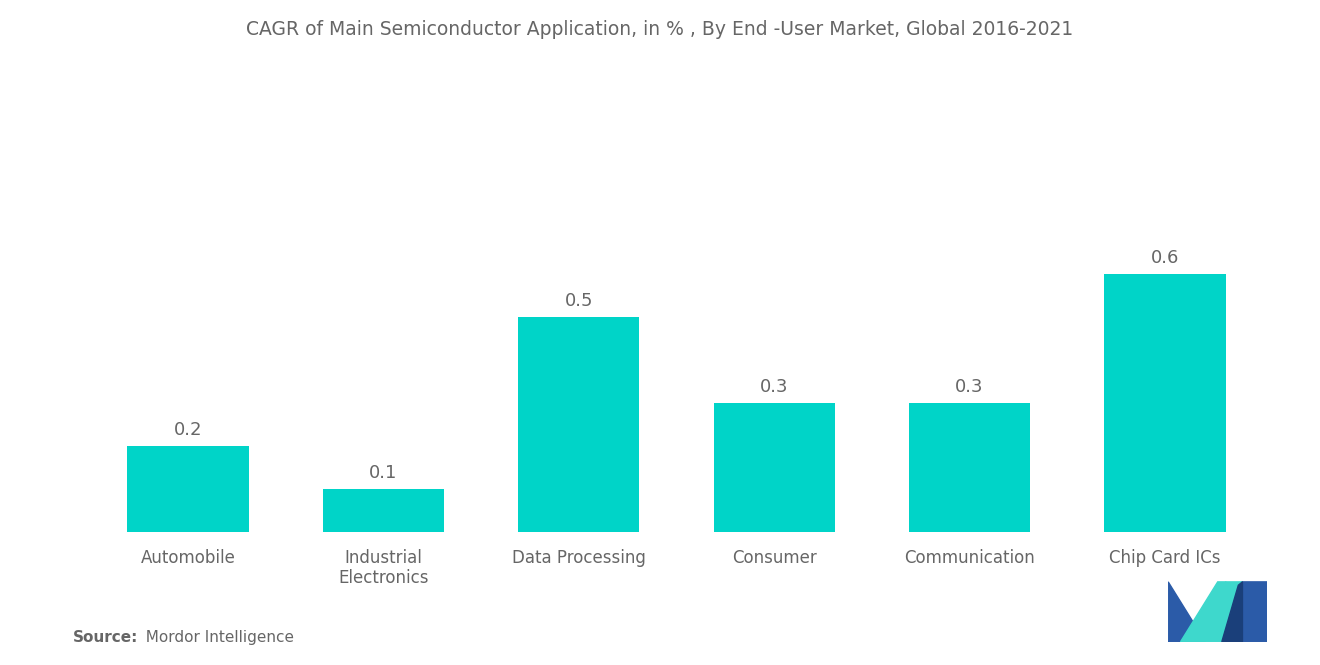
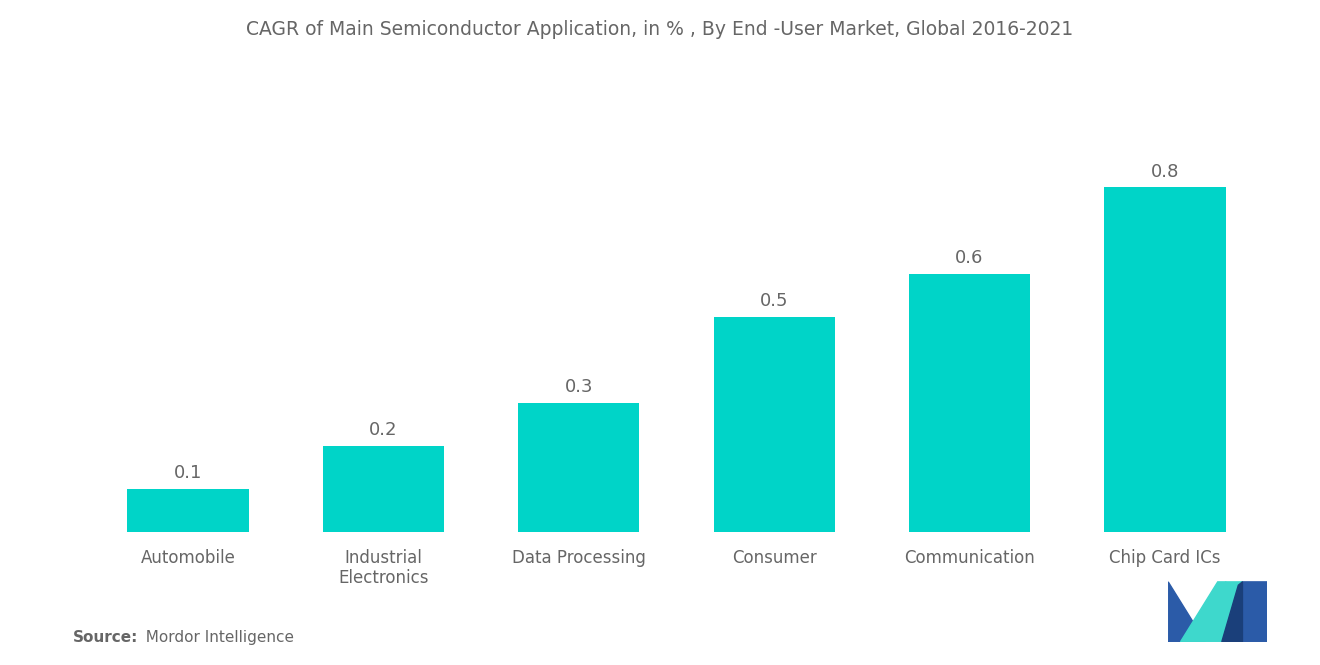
Automobile: 0.2 -> 0.1
Industrial Electronics: 0.1 -> 0.2
Data Processing: 0.5 -> 0.3
Consumer: 0.3 -> 0.5
Communication: 0.3 -> 0.6
Chip Card ICs: 0.6 -> 0.8
